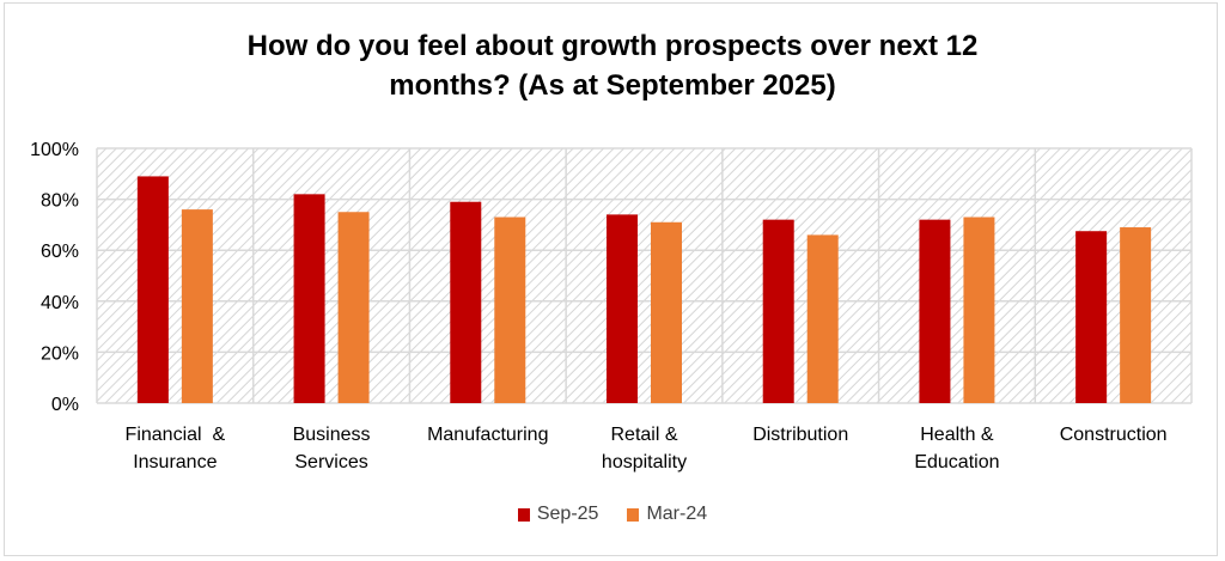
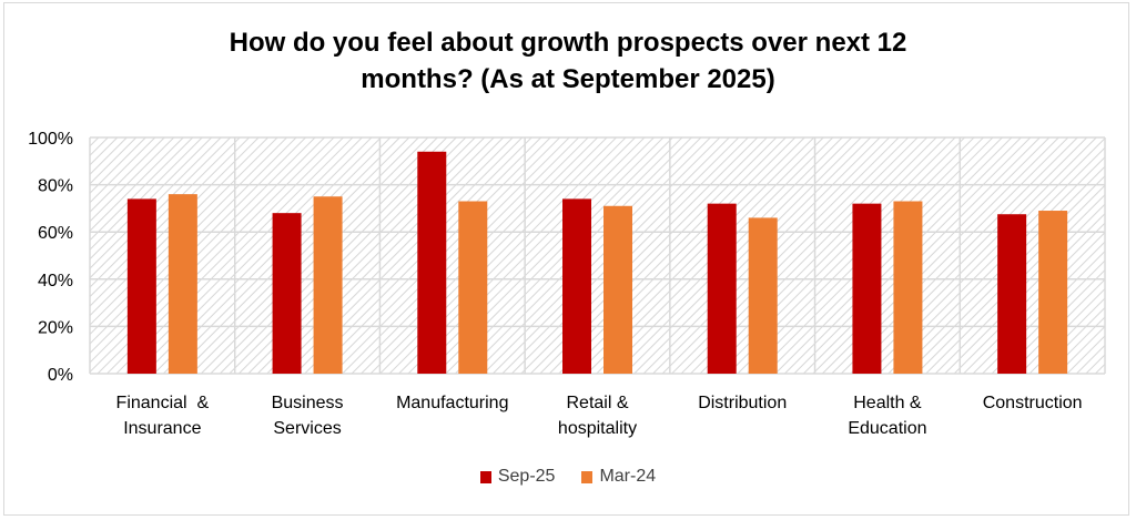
Sep-25/Financial & Insurance: 89% -> 74%
Sep-25/Business Services: 82% -> 68%
Sep-25/Manufacturing: 79% -> 94%
